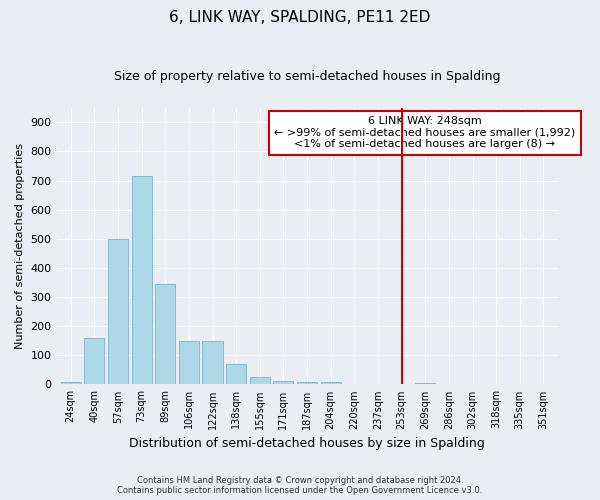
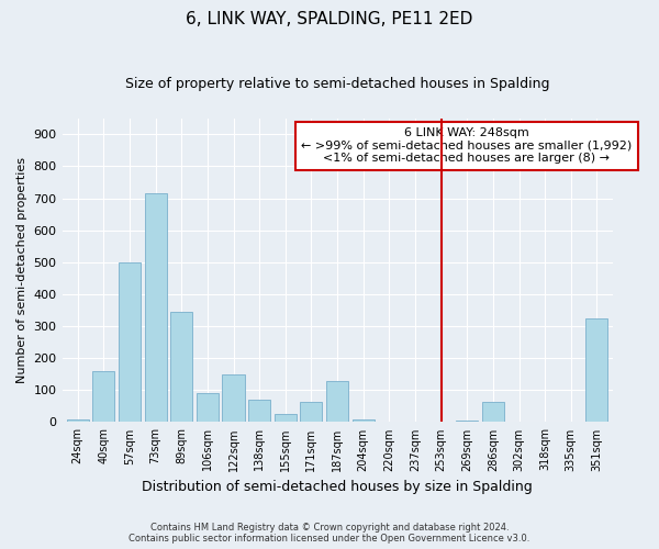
106sqm: 148 -> 90
171sqm: 12 -> 65
187sqm: 10 -> 130
286sqm: 3 -> 65
351sqm: 3 -> 325
